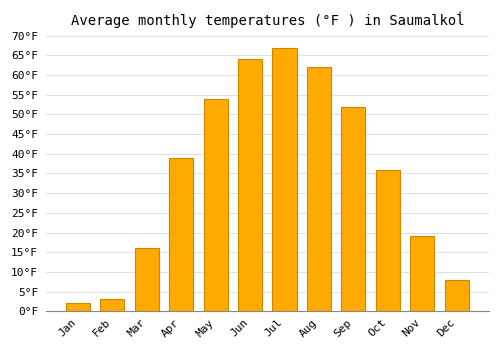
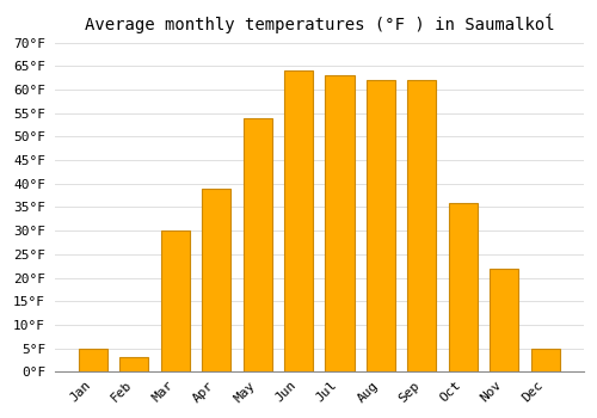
Jan: 2°F -> 5°F
Mar: 16°F -> 30°F
Jul: 67°F -> 63°F
Sep: 52°F -> 62°F
Nov: 19°F -> 22°F
Dec: 8°F -> 5°F
